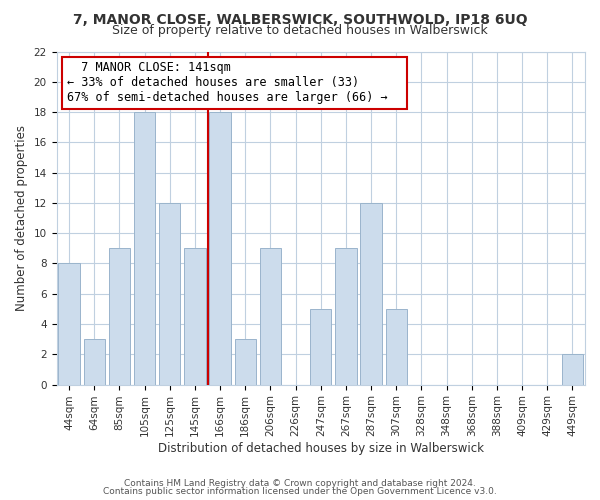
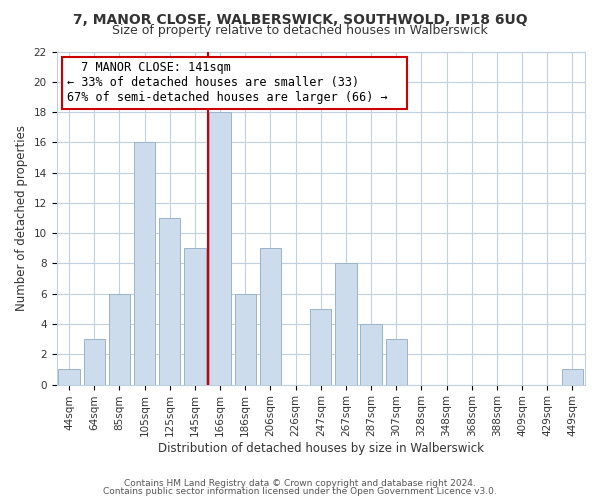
44sqm: 8 -> 1
85sqm: 9 -> 6
105sqm: 18 -> 16
125sqm: 12 -> 11
186sqm: 3 -> 6
267sqm: 9 -> 8
287sqm: 12 -> 4
307sqm: 5 -> 3
449sqm: 2 -> 1
